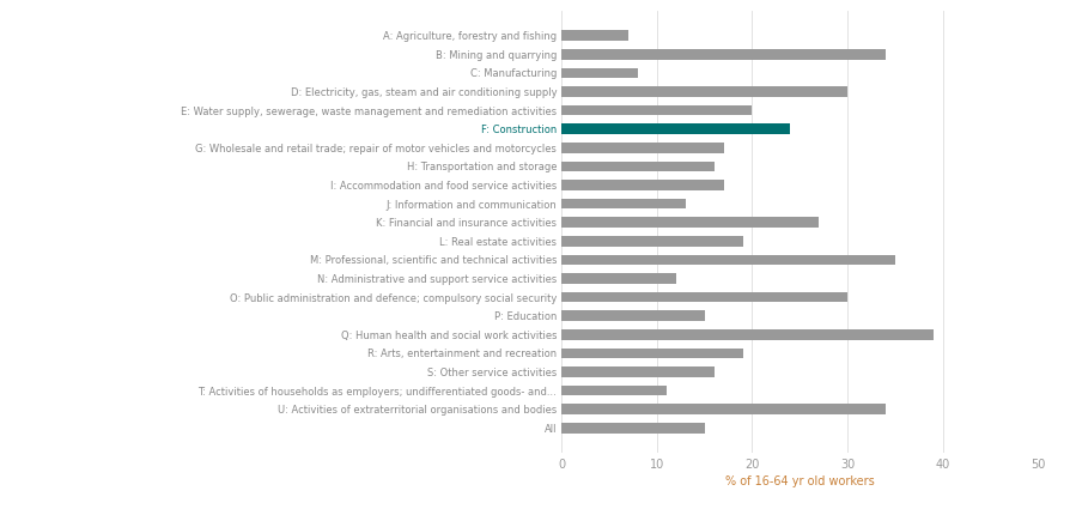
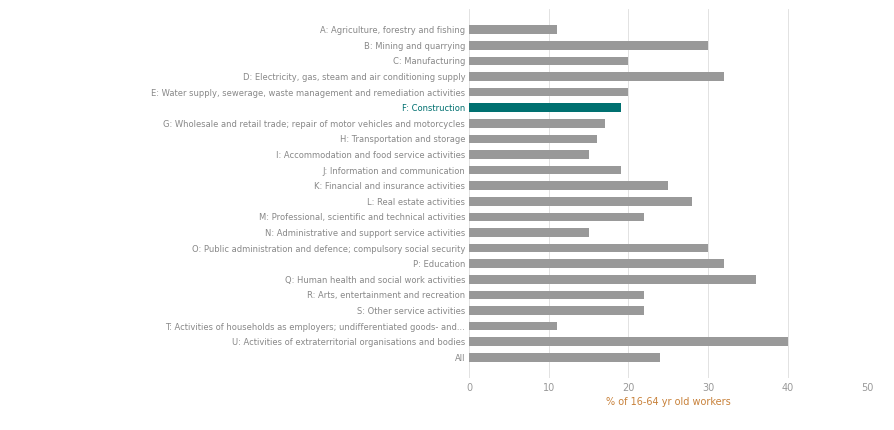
A: Agriculture, forestry and fishing: 7 -> 11
B: Mining and quarrying: 34 -> 30
C: Manufacturing: 8 -> 20
D: Electricity, gas, steam and air conditioning supply: 30 -> 32
F: Construction: 24 -> 19
I: Accommodation and food service activities: 17 -> 15
J: Information and communication: 13 -> 19
K: Financial and insurance activities: 27 -> 25
L: Real estate activities: 19 -> 28
M: Professional, scientific and technical activities: 35 -> 22
N: Administrative and support service activities: 12 -> 15
P: Education: 15 -> 32
Q: Human health and social work activities: 39 -> 36
R: Arts, entertainment and recreation: 19 -> 22
S: Other service activities: 16 -> 22
U: Activities of extraterritorial organisations and bodies: 34 -> 40
All: 15 -> 24
